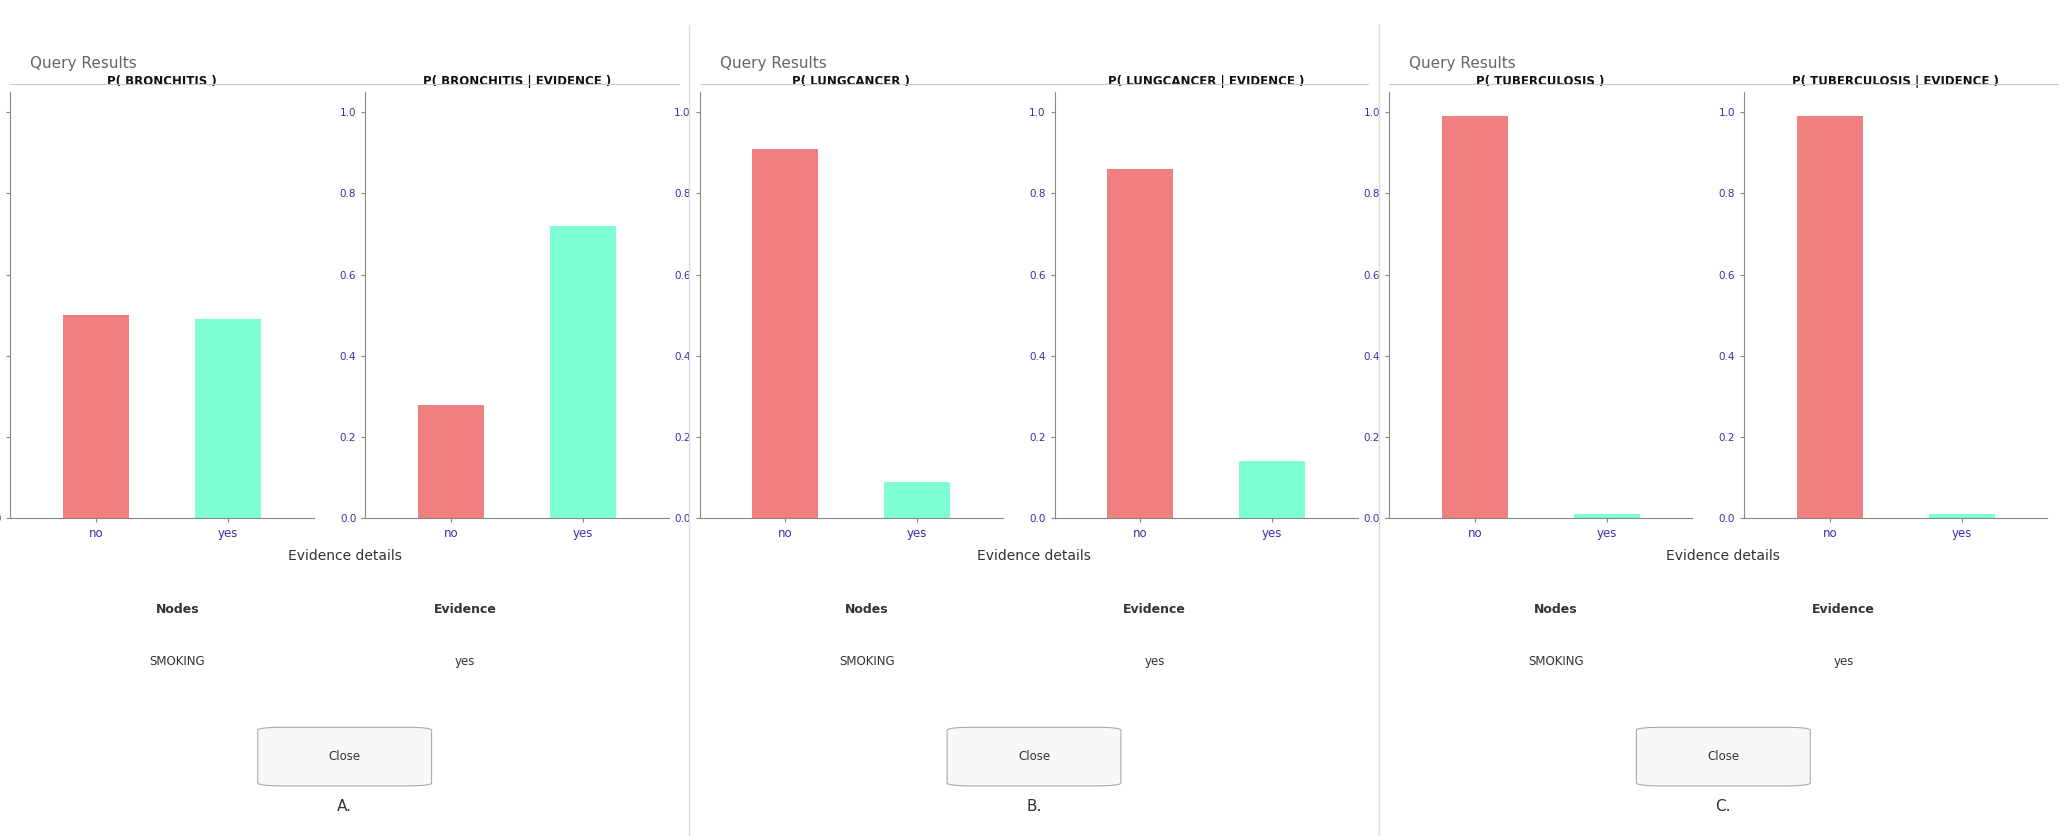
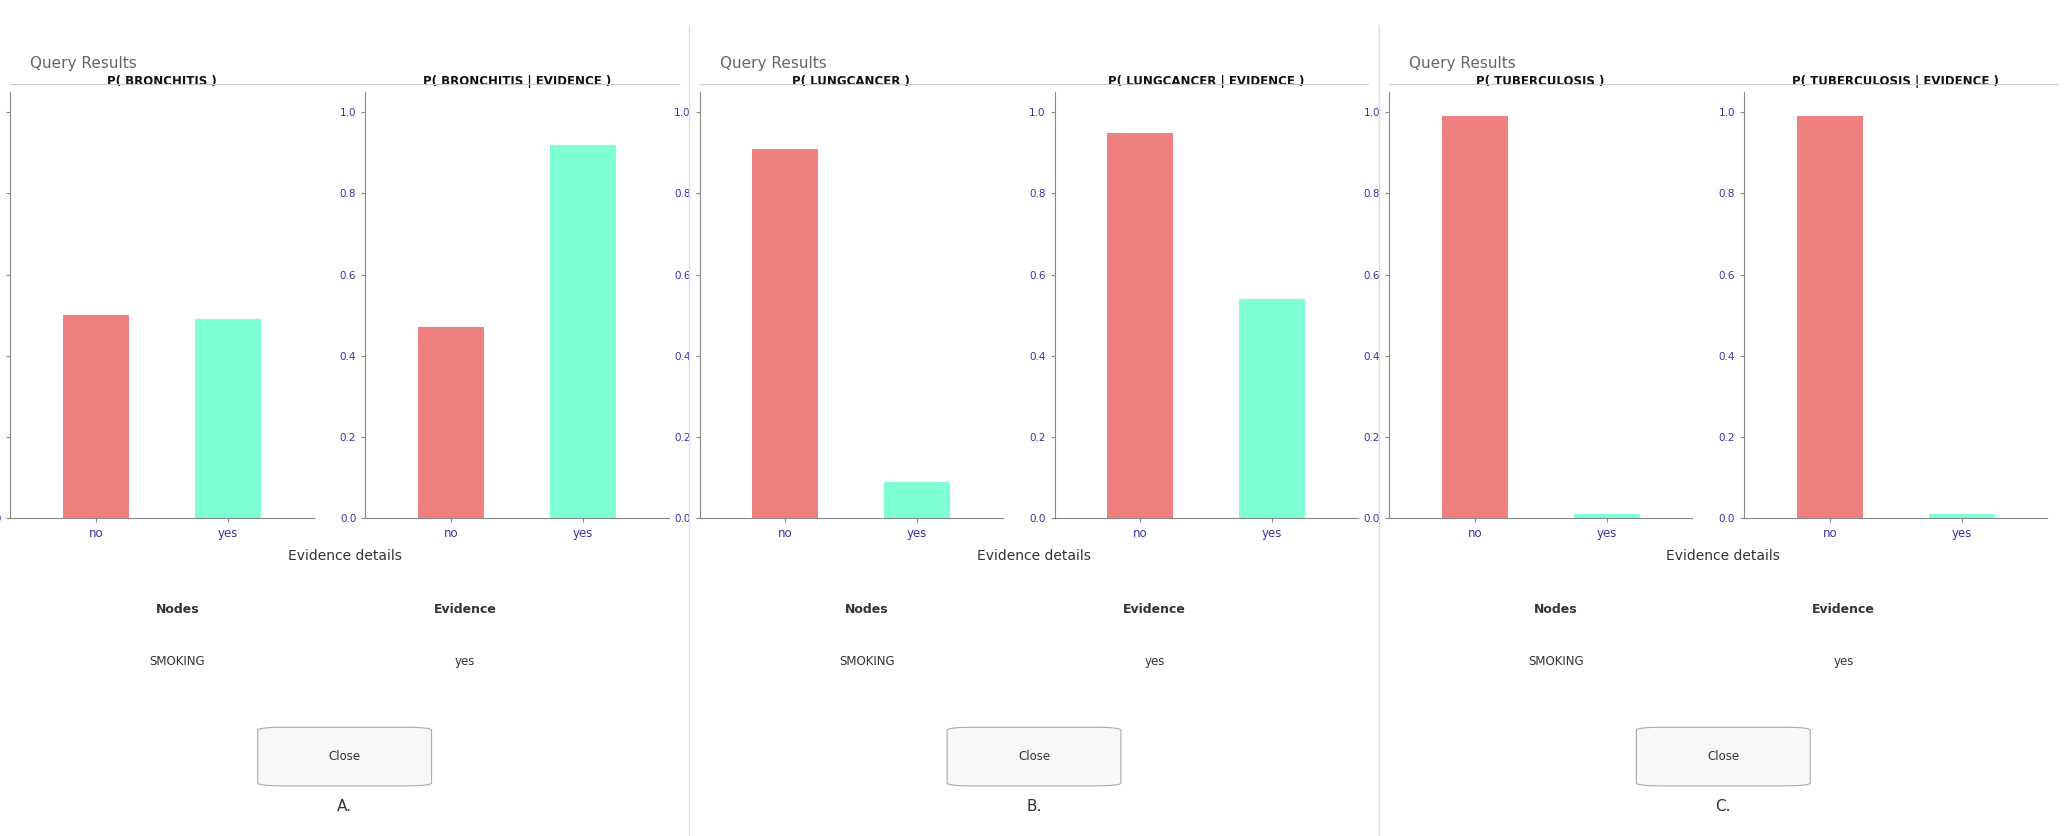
P( BRONCHITIS | EVIDENCE )/no: 0.28 -> 0.47
P( BRONCHITIS | EVIDENCE )/yes: 0.72 -> 0.92
P( LUNGCANCER | EVIDENCE )/no: 0.86 -> 0.95
P( LUNGCANCER | EVIDENCE )/yes: 0.14 -> 0.54
